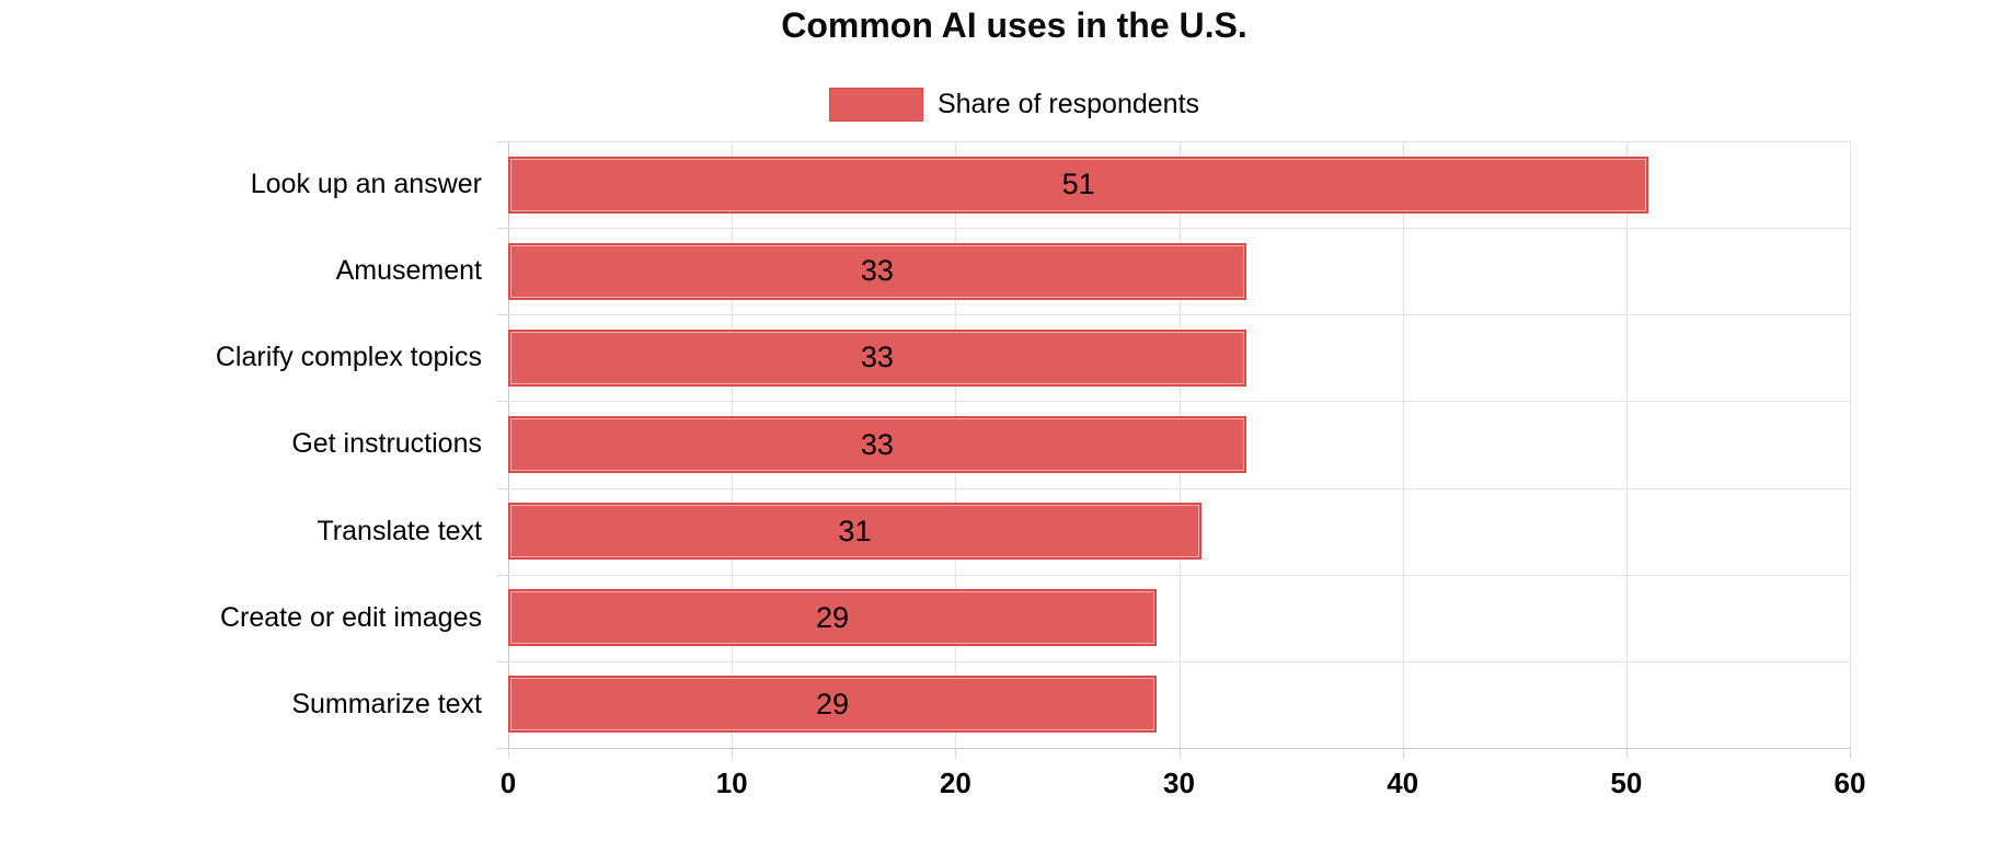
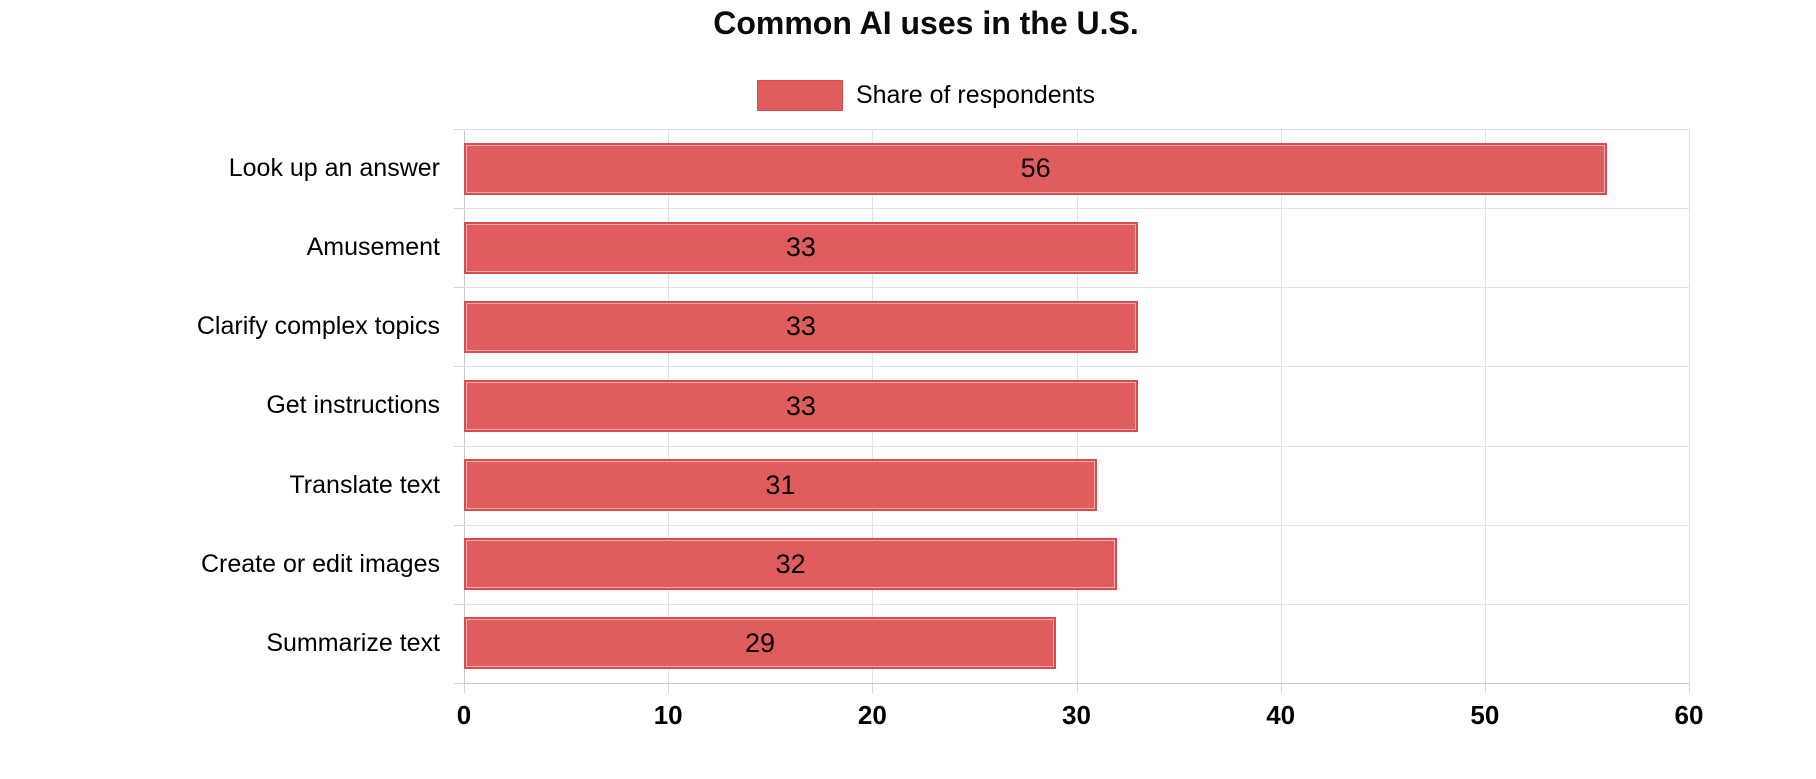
Look up an answer: 51 -> 56
Create or edit images: 29 -> 32
